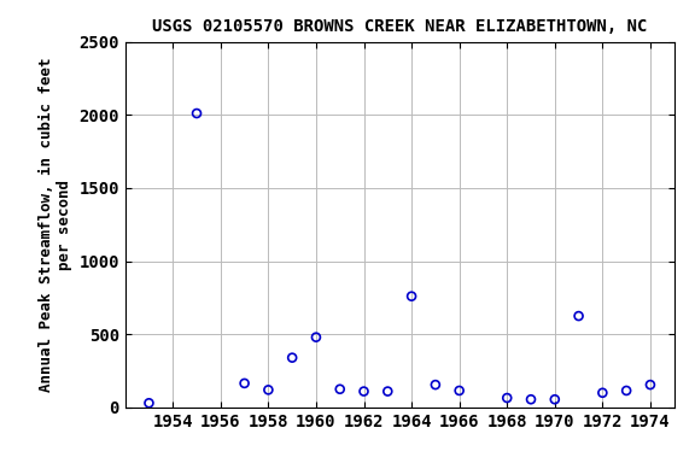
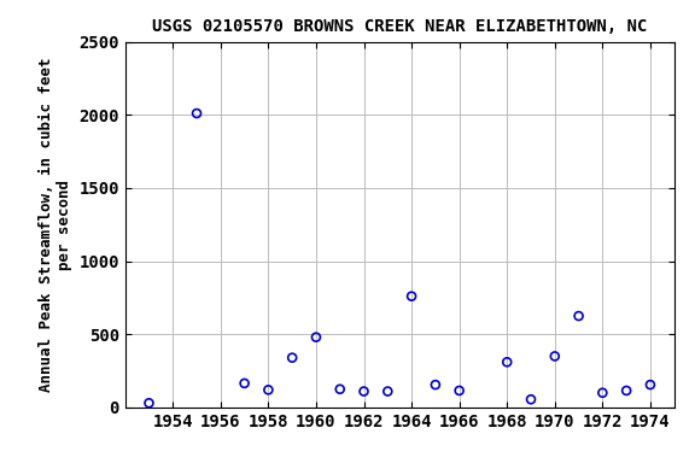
1968: 60 -> 310
1970: 60 -> 350
